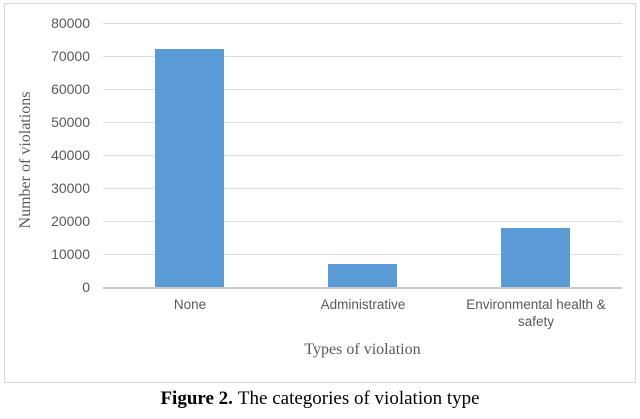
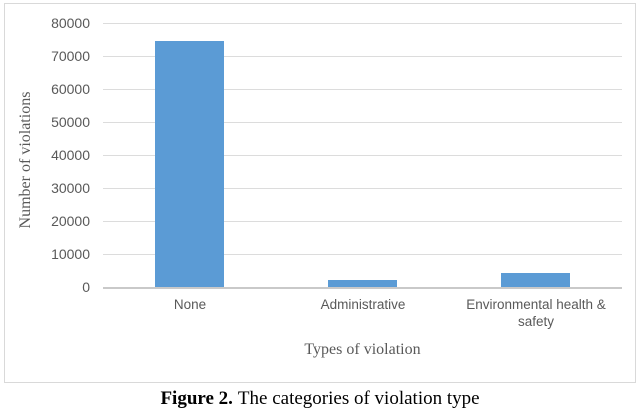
None: 72000 -> 74000
Administrative: 7000 -> 2000
Environmental health & safety: 18000 -> 4000
